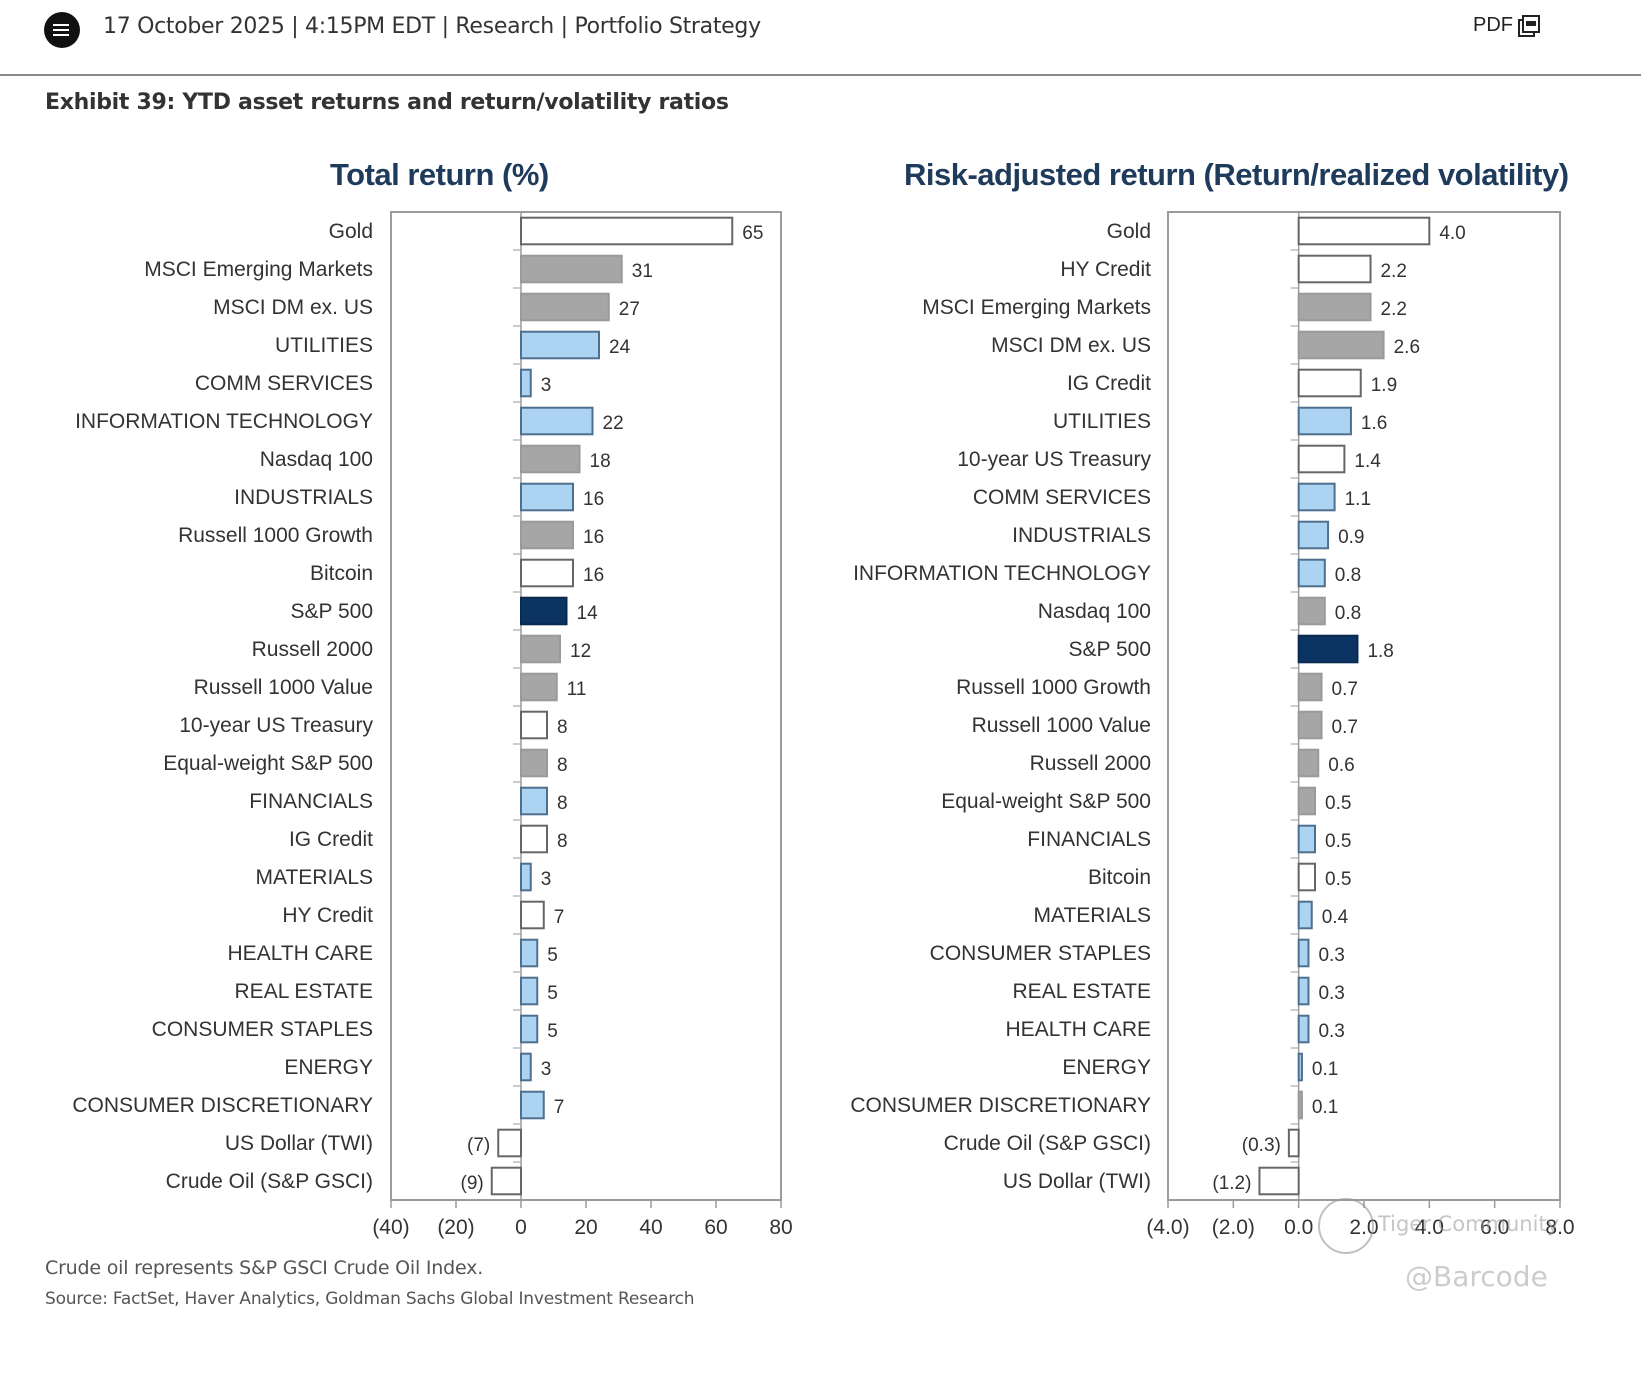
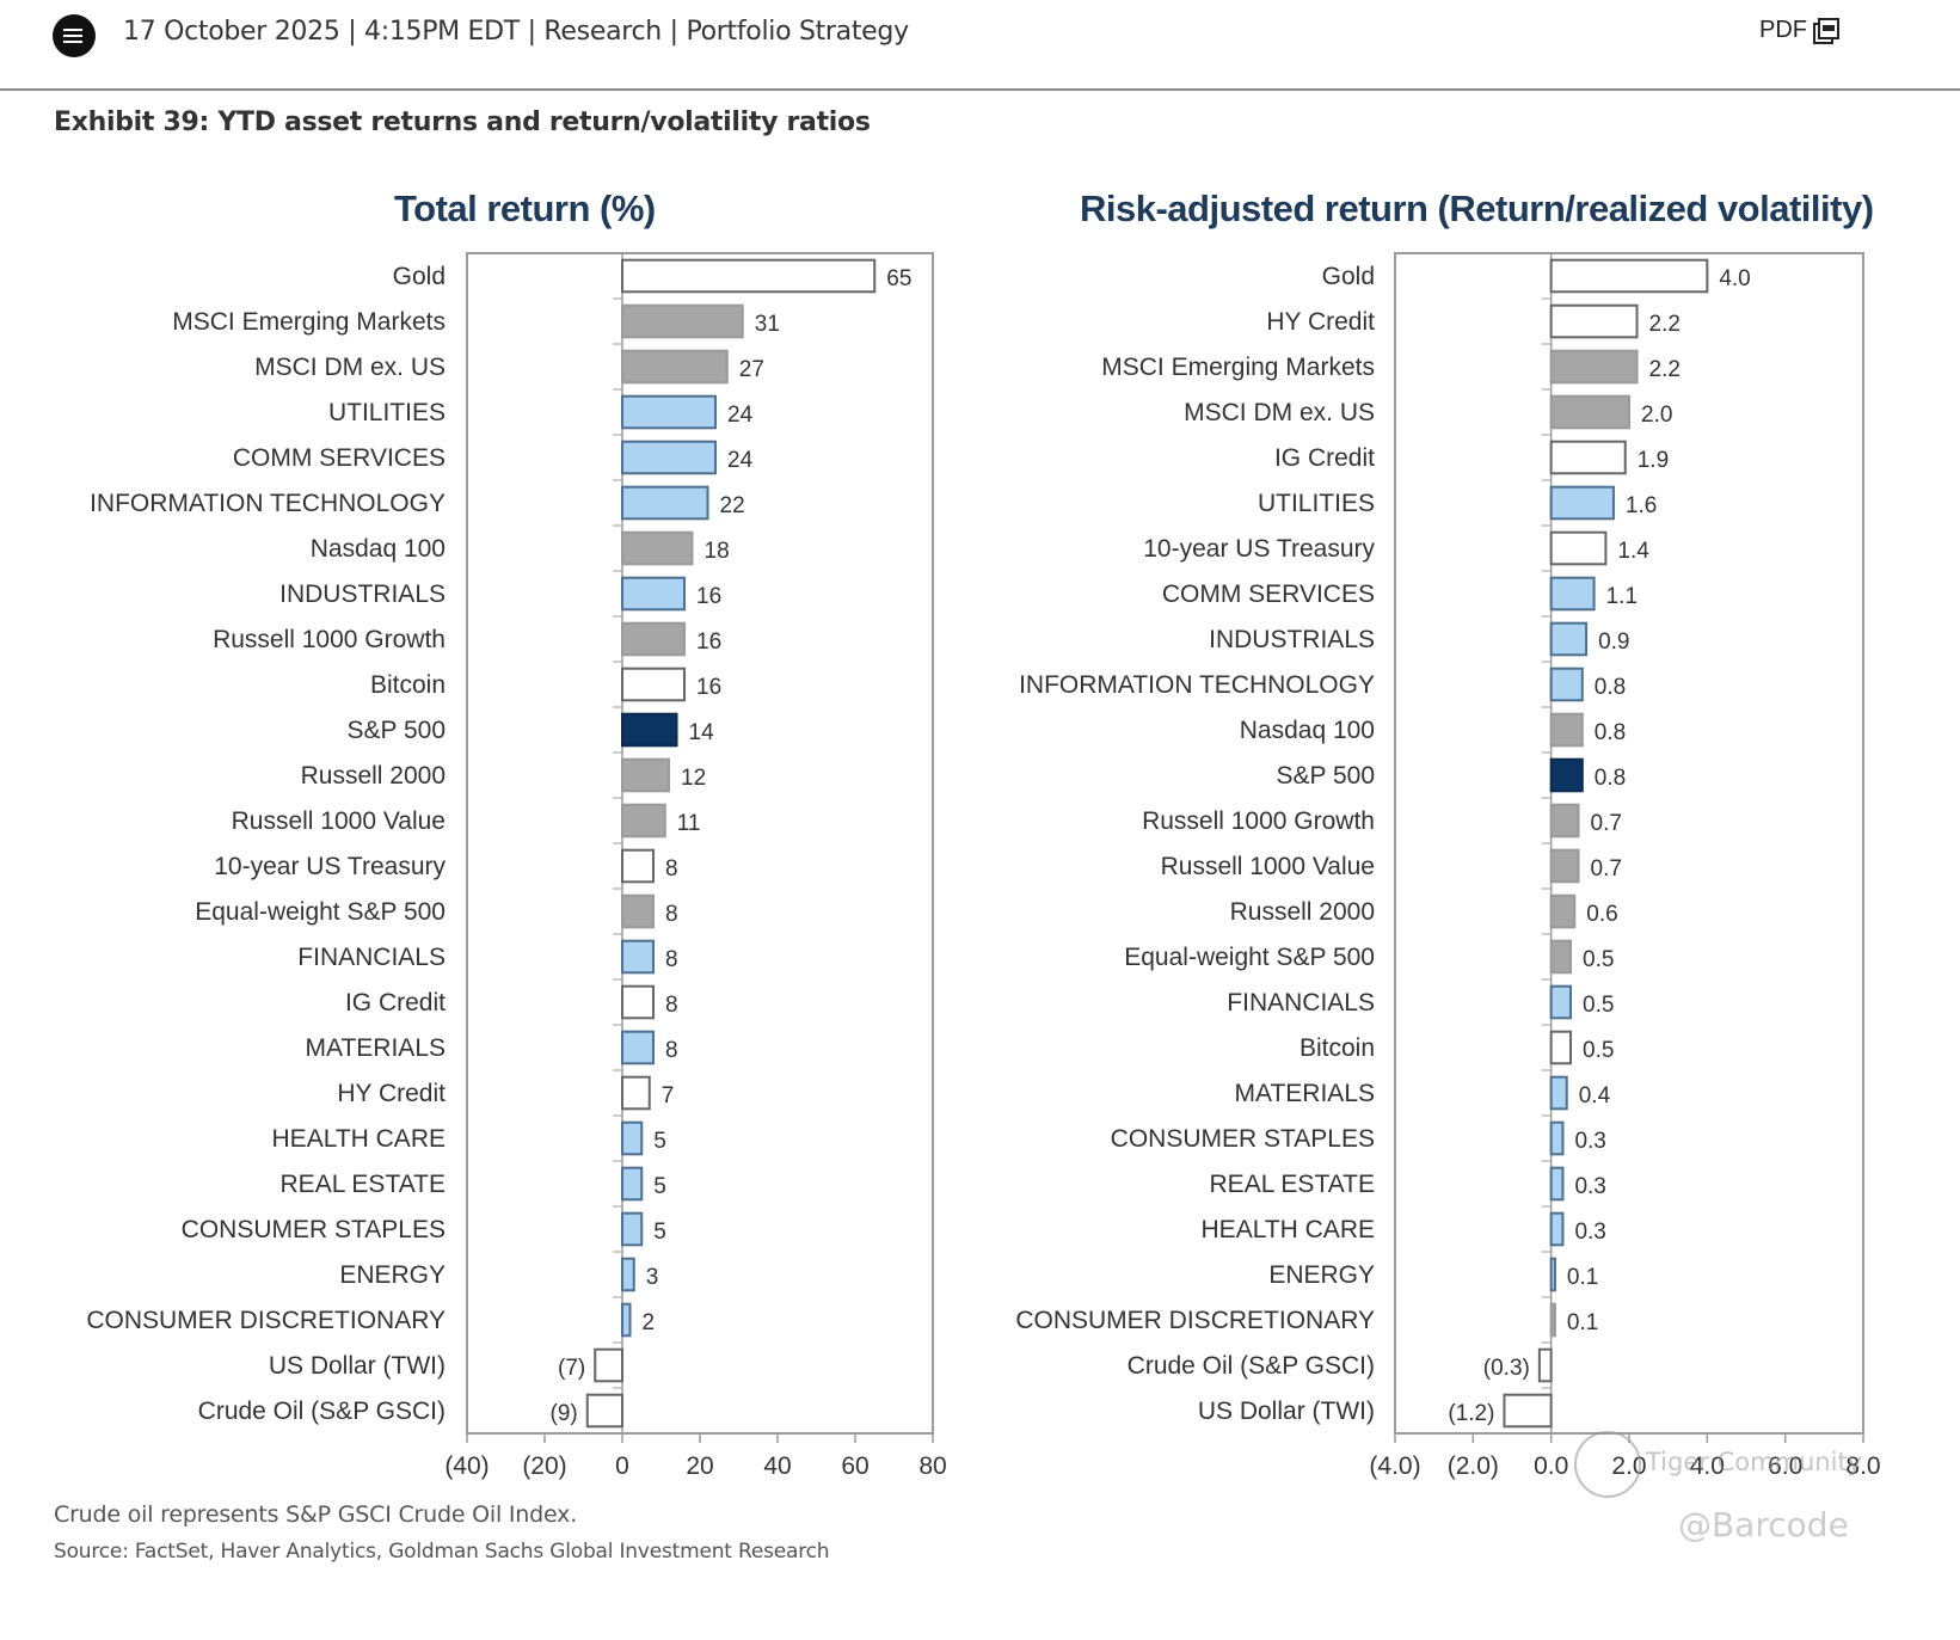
Total return (%)/COMM SERVICES: 3 -> 24
Total return (%)/MATERIALS: 3 -> 8
Total return (%)/CONSUMER DISCRETIONARY: 7 -> 2
Risk-adjusted return (Return/realized volatility)/MSCI DM ex. US: 2.6 -> 2.0
Risk-adjusted return (Return/realized volatility)/S&P 500: 1.8 -> 0.8
